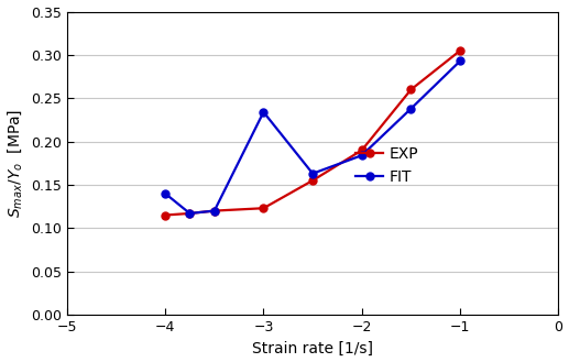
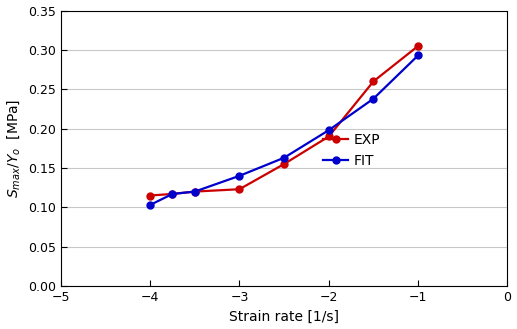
FIT/−4: 0.140 -> 0.103
FIT/−3: 0.234 -> 0.140
FIT/−2: 0.184 -> 0.198
